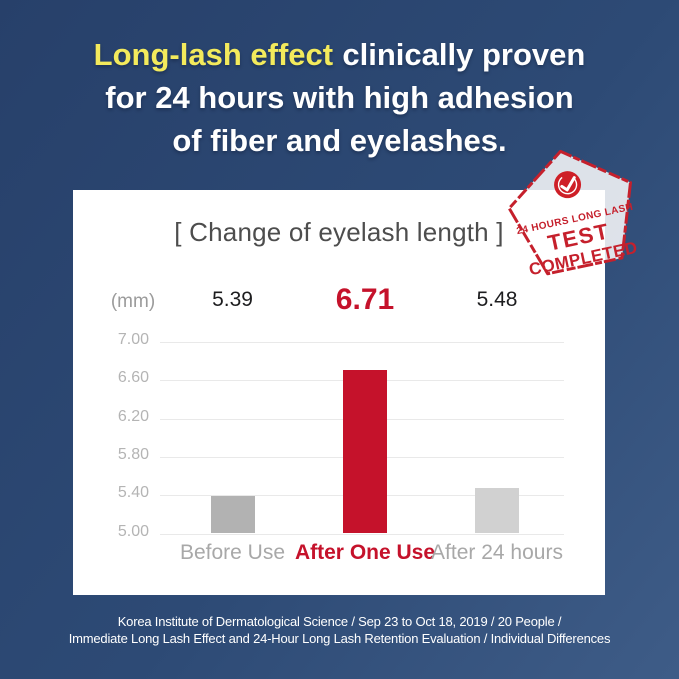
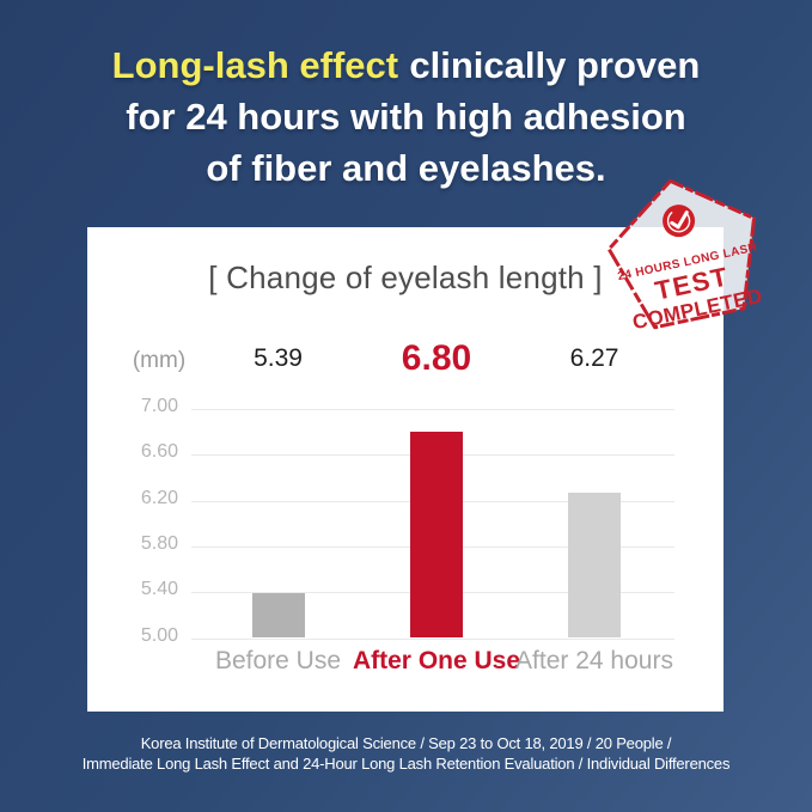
After One Use: 6.71 -> 6.80
After 24 hours: 5.48 -> 6.27
